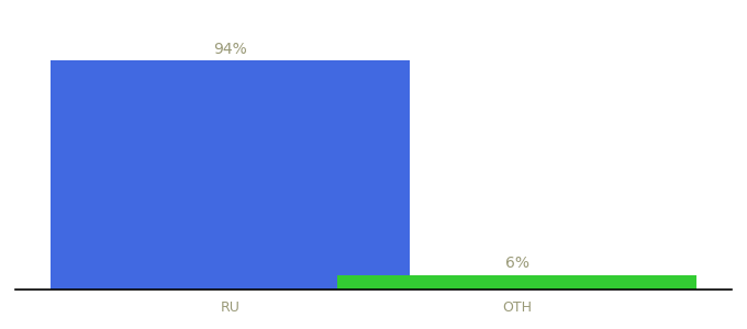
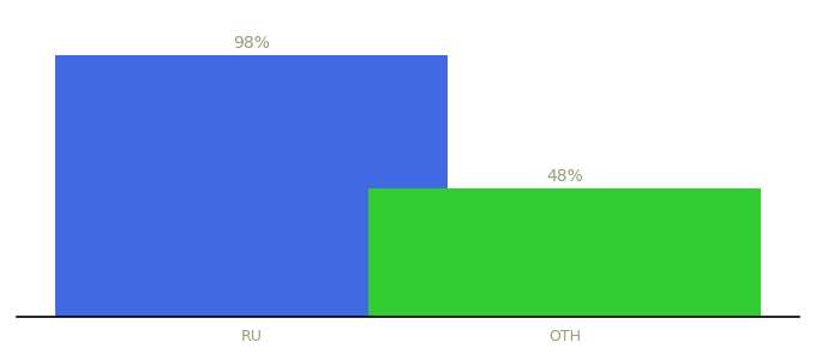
RU: 94% -> 98%
OTH: 6% -> 48%
